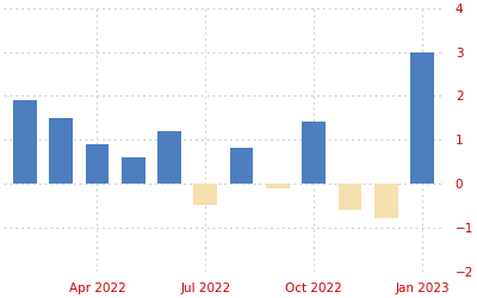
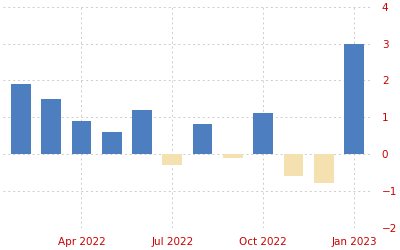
Jul 2022: -0.5 -> -0.3
Oct 2022: 1.4 -> 1.1
